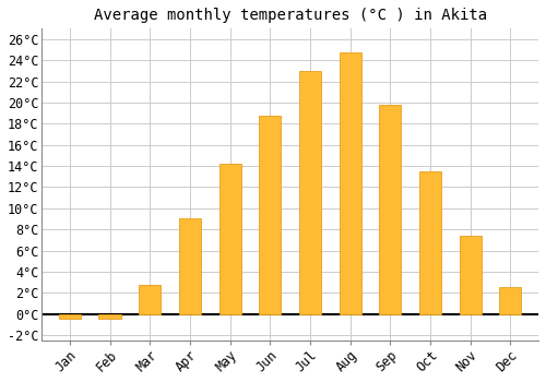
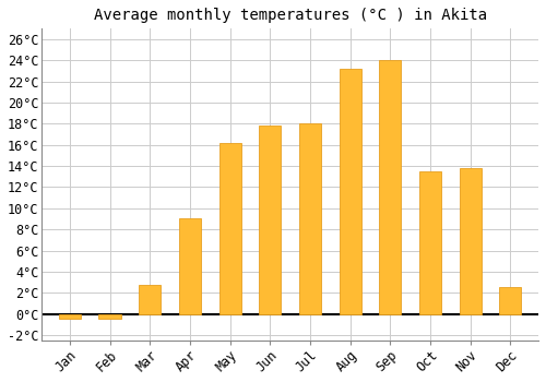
May: 14.2°C -> 16.2°C
Jun: 18.8°C -> 17.8°C
Jul: 23.0°C -> 18.0°C
Aug: 24.8°C -> 23.2°C
Sep: 19.8°C -> 24.0°C
Nov: 7.4°C -> 13.8°C
